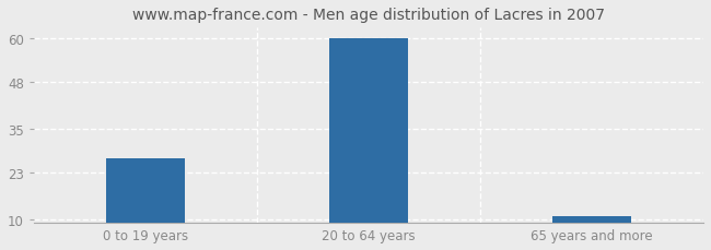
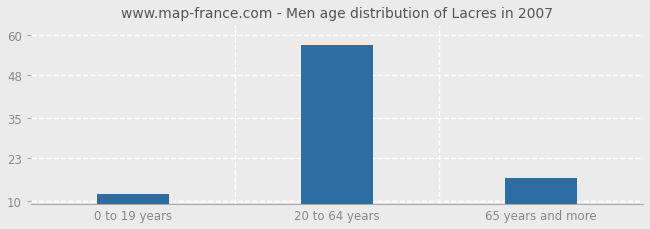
0 to 19 years: 27 -> 12
20 to 64 years: 60 -> 57
65 years and more: 11 -> 17
